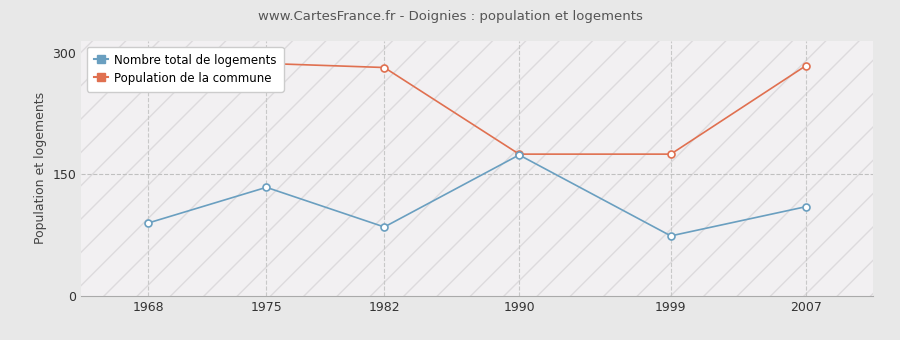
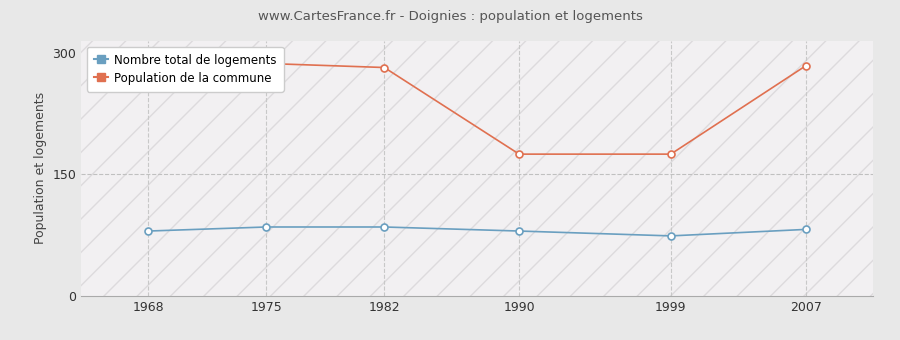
Nombre total de logements/1968: 90 -> 80
Nombre total de logements/1975: 134 -> 85
Nombre total de logements/1990: 174 -> 80
Nombre total de logements/2007: 110 -> 82
